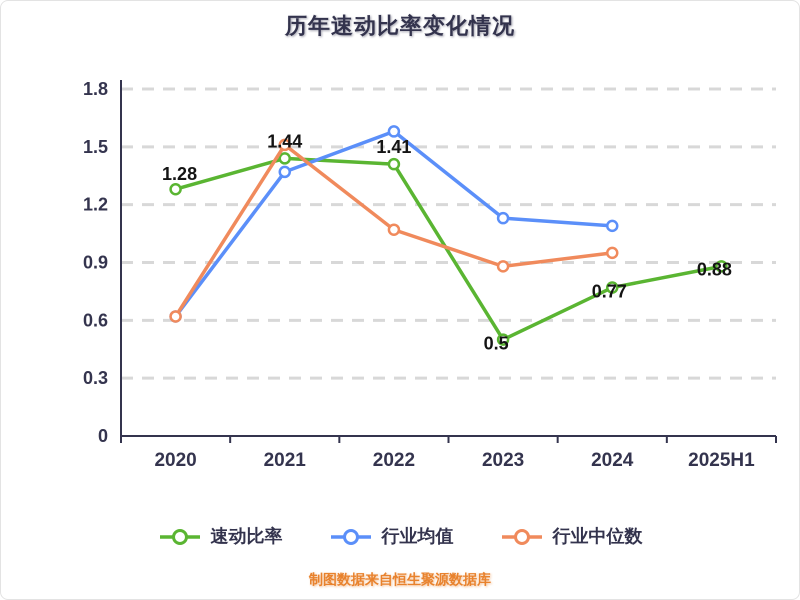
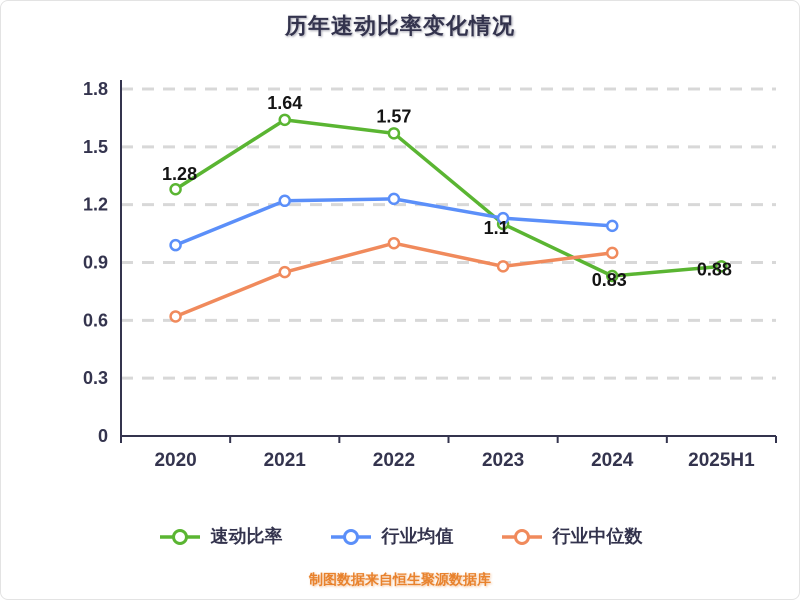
行业均值/2020: 0.62 -> 0.99
速动比率/2021: 1.44 -> 1.64
行业均值/2021: 1.37 -> 1.22
行业中位数/2021: 1.51 -> 0.85
速动比率/2022: 1.41 -> 1.57
行业均值/2022: 1.58 -> 1.23
行业中位数/2022: 1.07 -> 1.00
速动比率/2023: 0.5 -> 1.1
速动比率/2024: 0.77 -> 0.83
